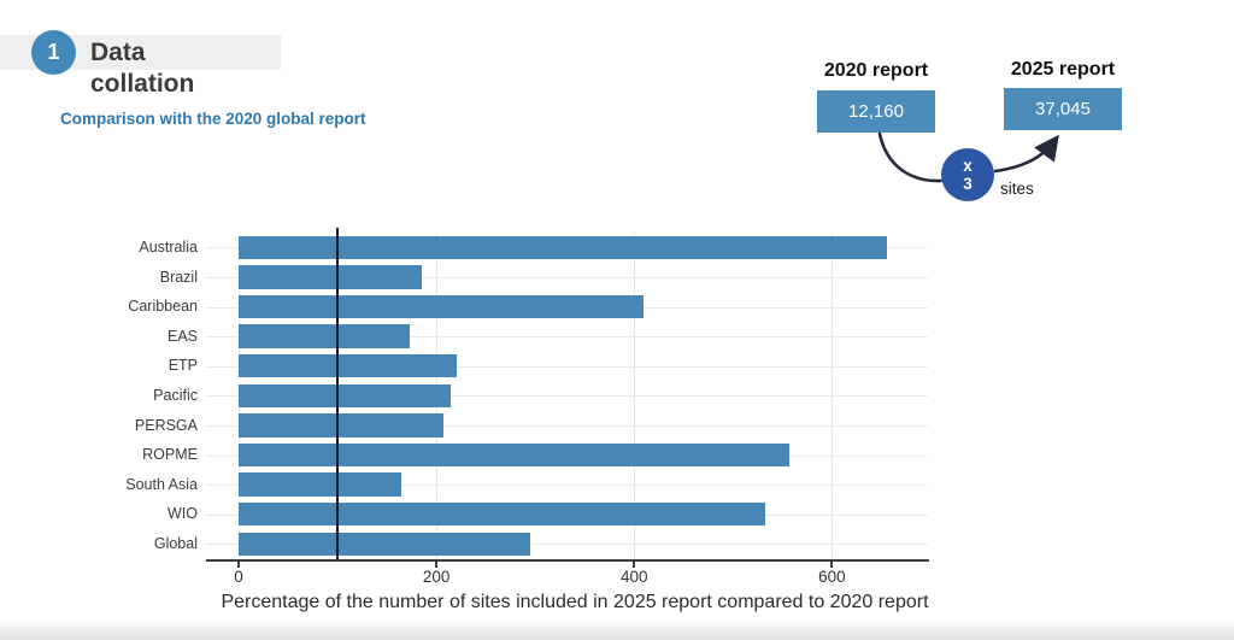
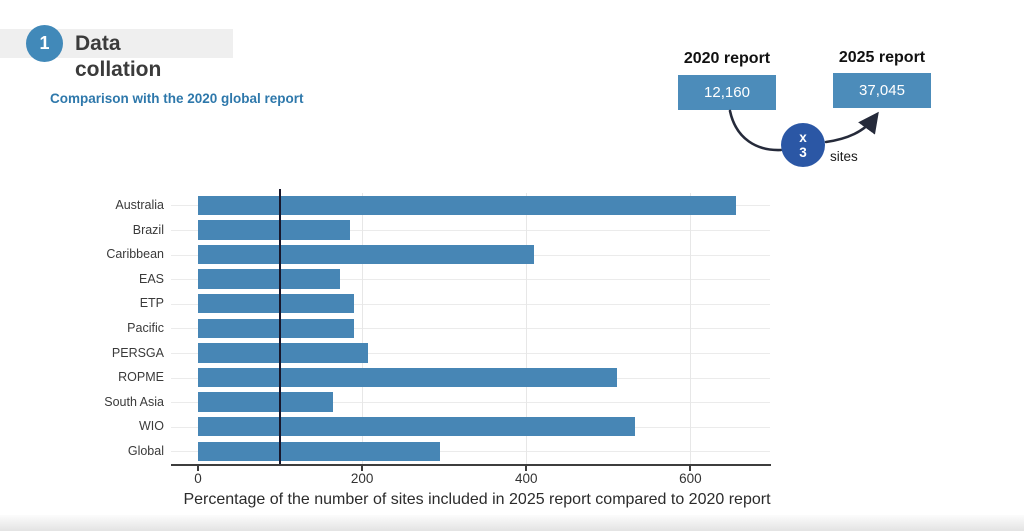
ETP: 220 -> 190
Pacific: 220 -> 190
ROPME: 560 -> 510
